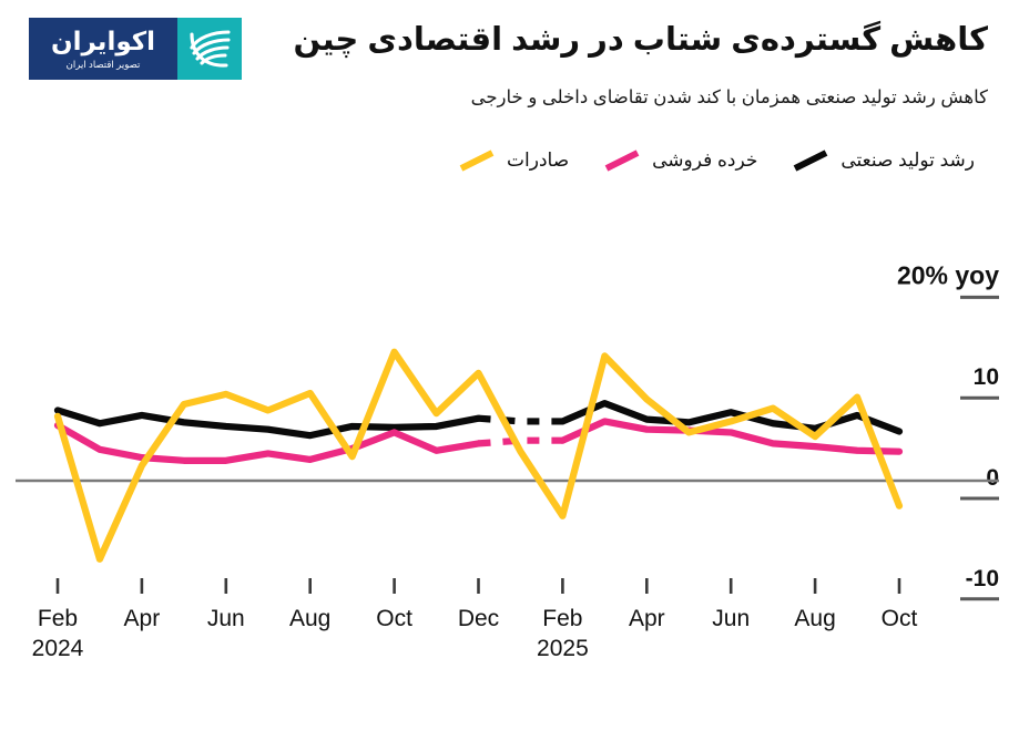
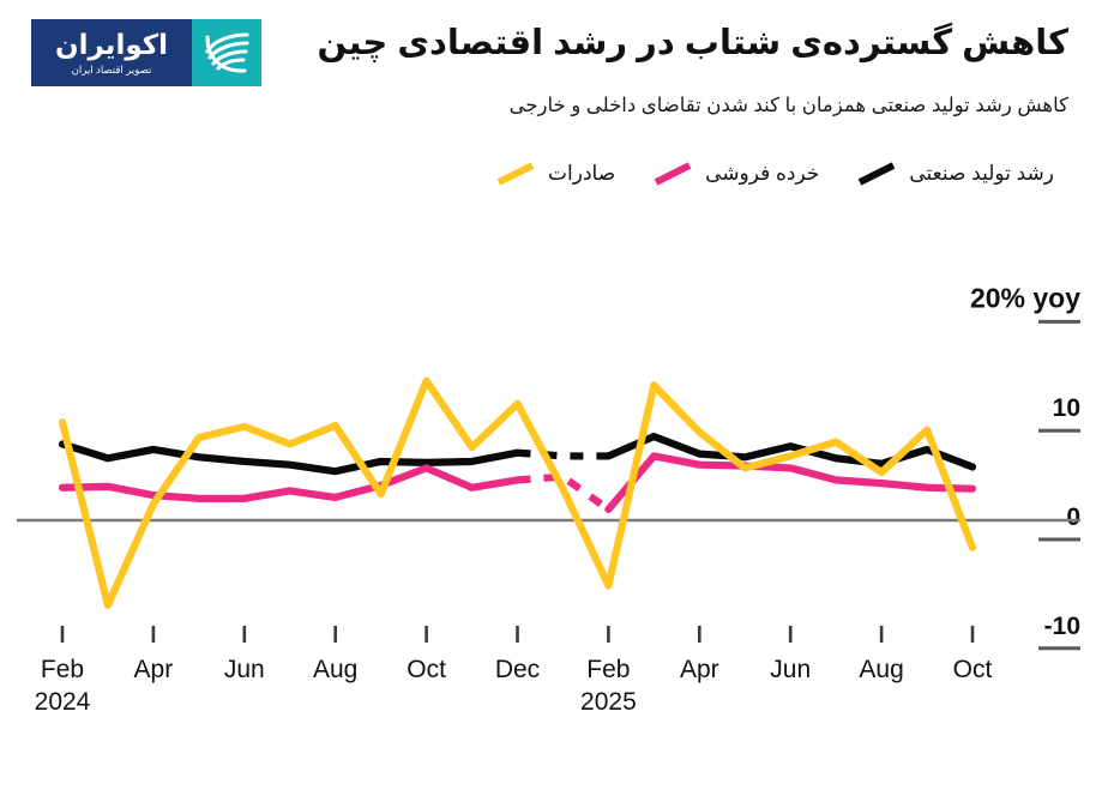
خرده فروشی/Feb 2024: 6 -> 3
صادرات/Feb 2024: 6 -> 9
خرده فروشی/Feb 2025: 4 -> 1
صادرات/Feb 2025: -4 -> -6
